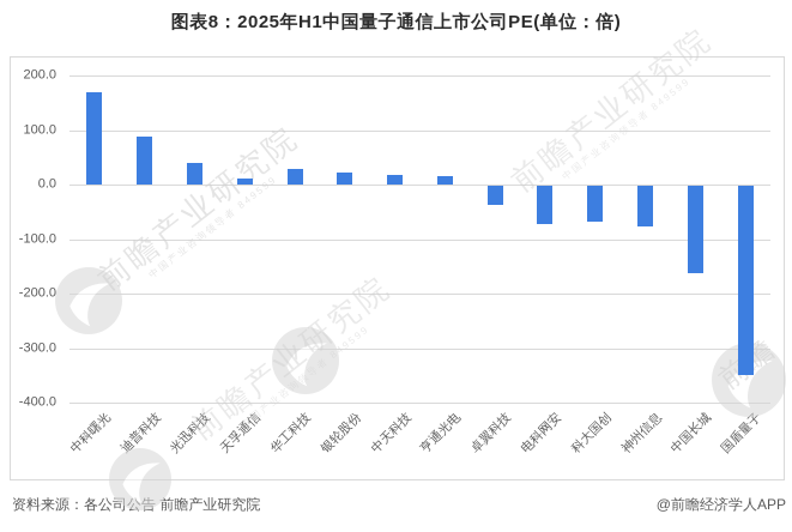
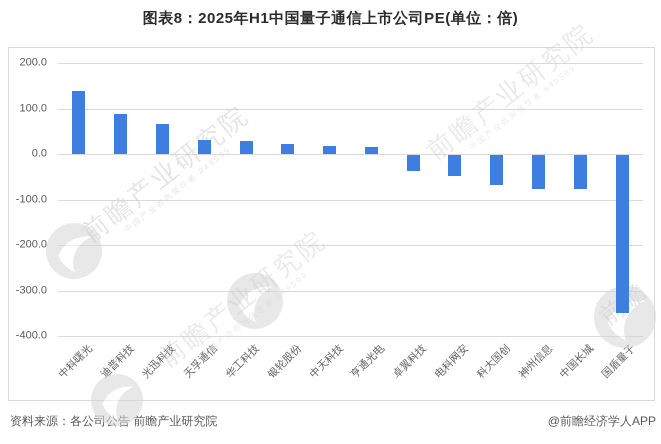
中科曙光: 170 -> 140
光迅科技: 40 -> 70
天孚通信: 10 -> 30
电科网安: -70 -> -50
中国长城: -160 -> -80
